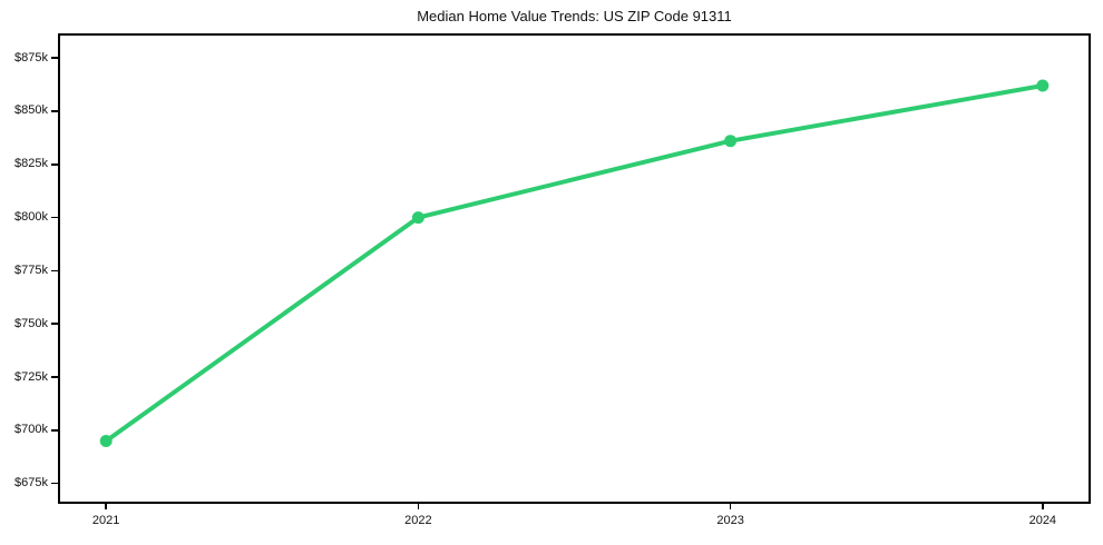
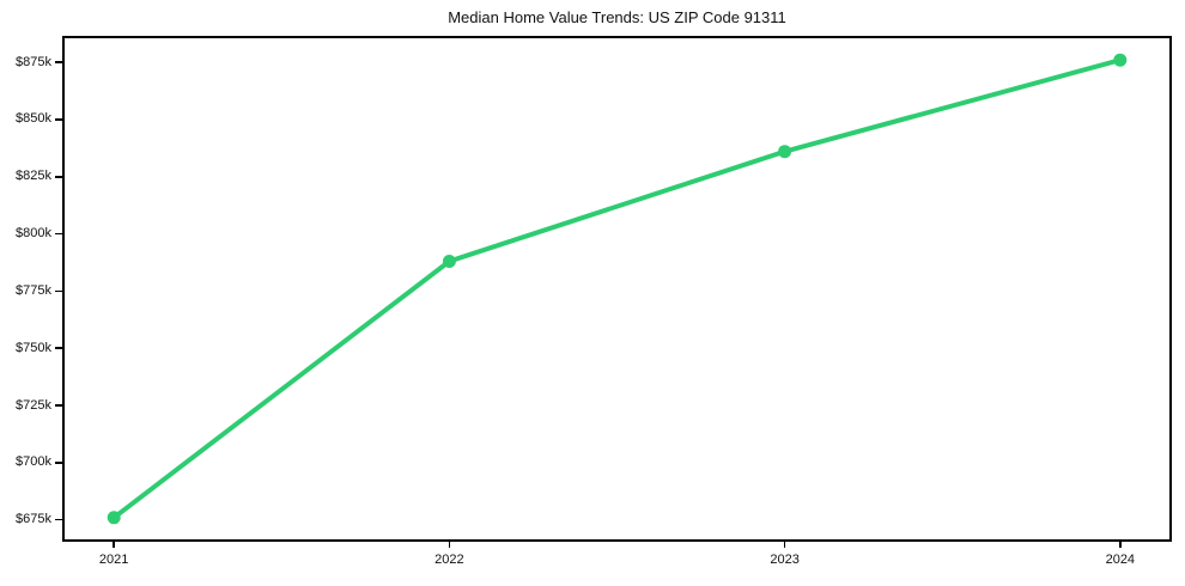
2021: $695k -> $676k
2022: $800k -> $788k
2024: $862k -> $876k
